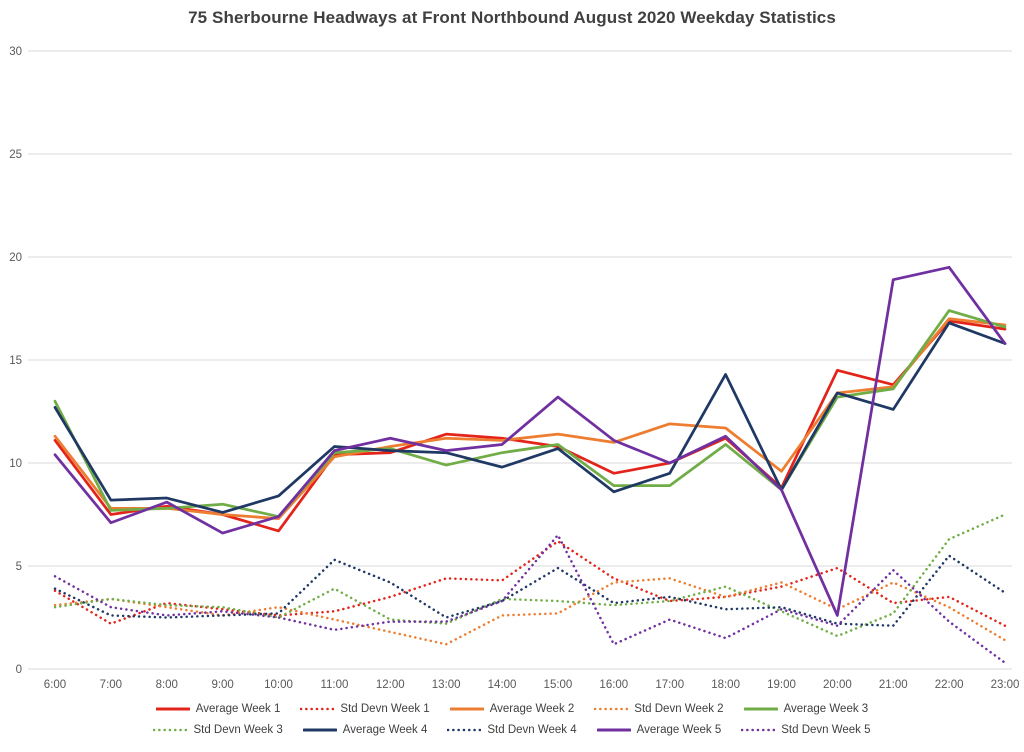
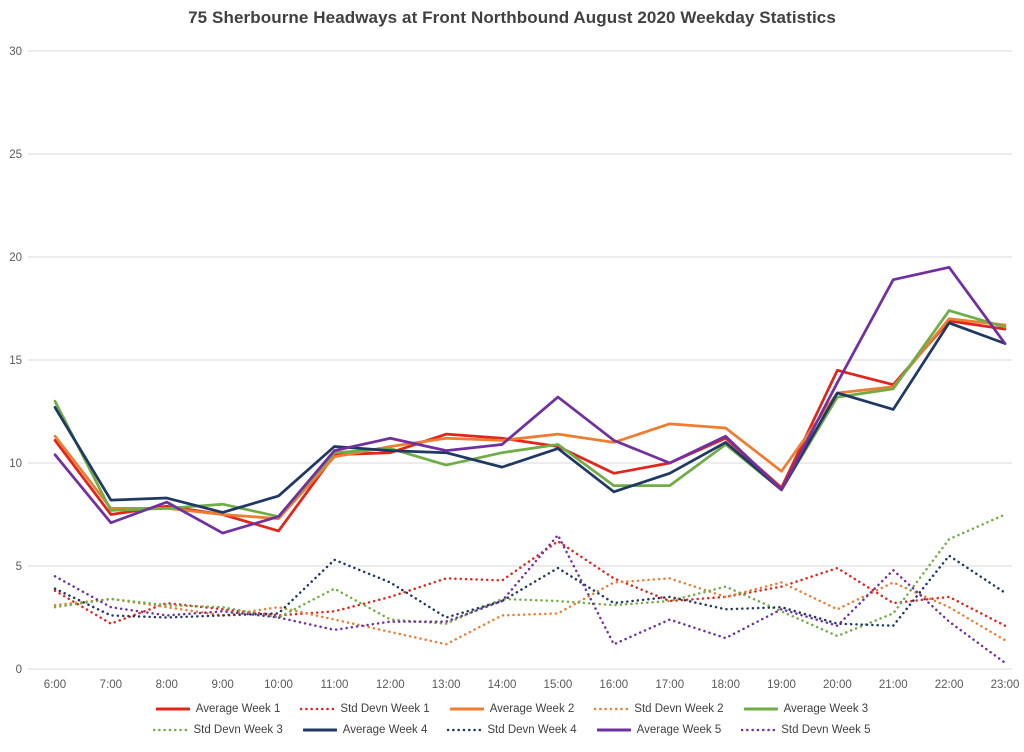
Average Week 4/18:00: 14.3 -> 11.0
Average Week 5/20:00: 2.6 -> 13.9
